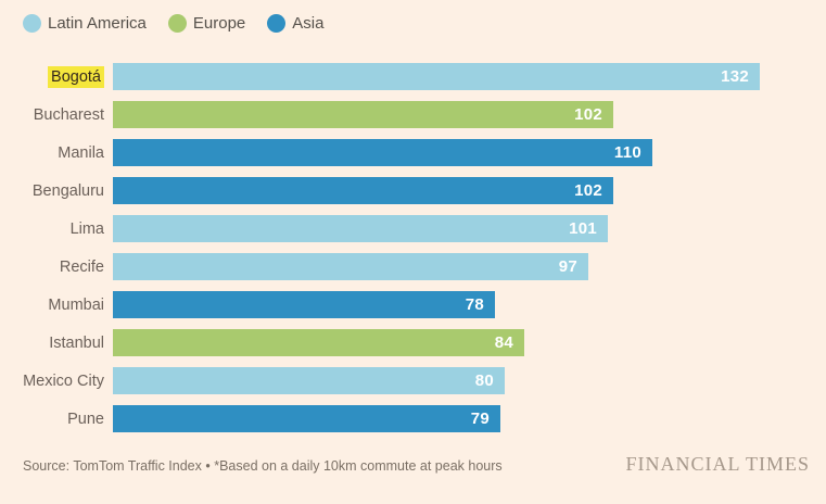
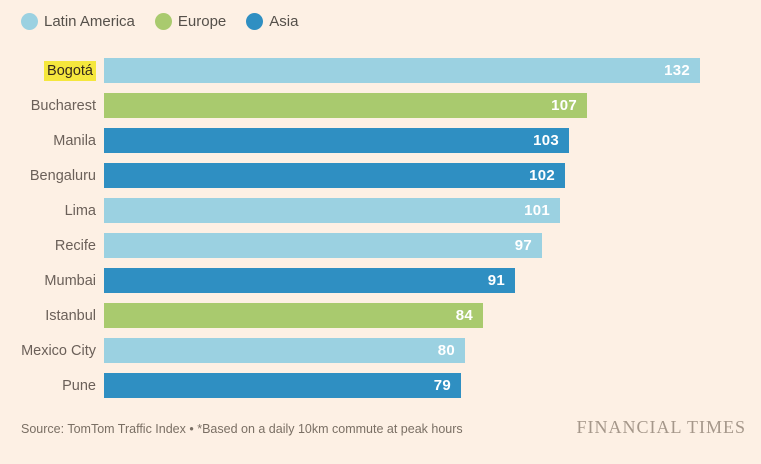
Bucharest: 102 -> 107
Manila: 110 -> 103
Mumbai: 78 -> 91
